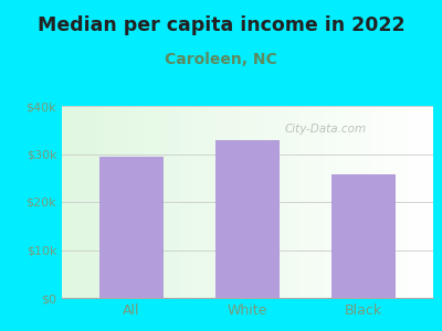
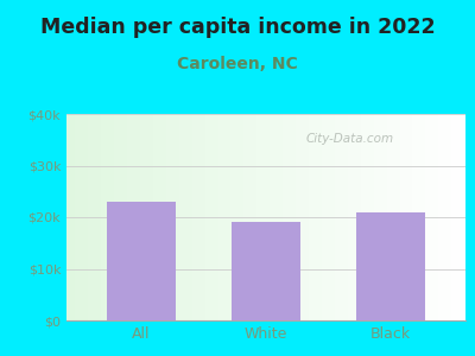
All: $29.5k -> $23.0k
White: $32.8k -> $19.0k
Black: $25.8k -> $21.0k
